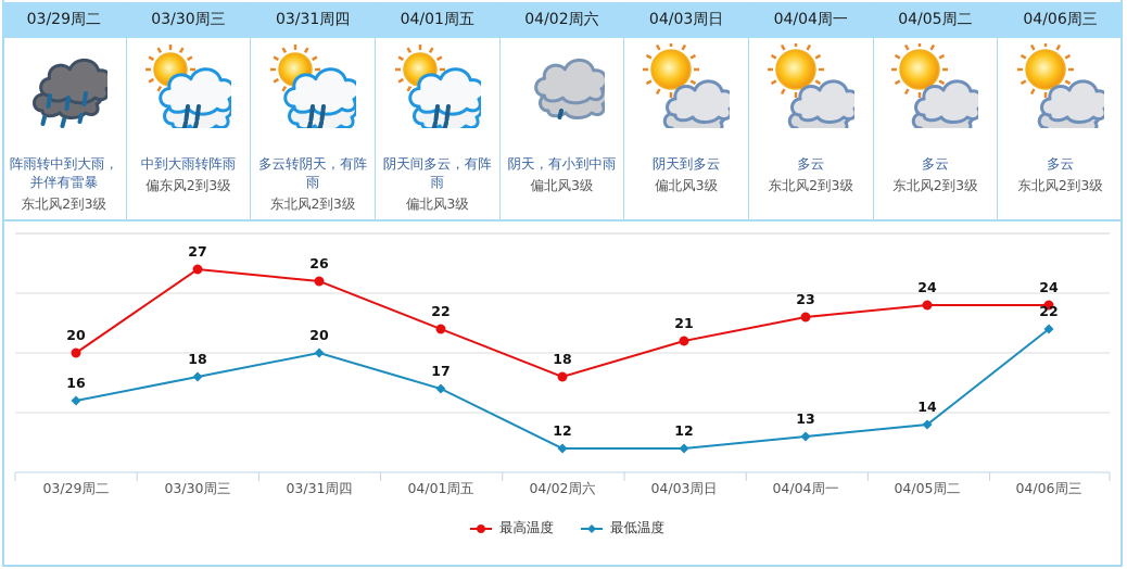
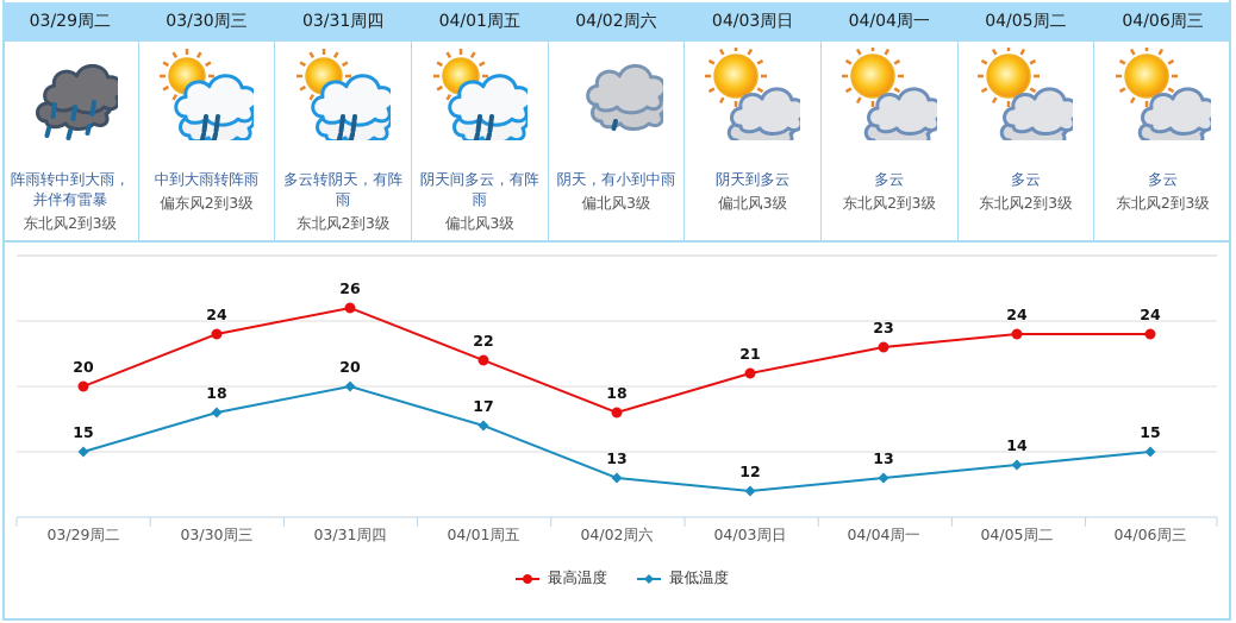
最低温度/03/29周二: 16 -> 15
最高温度/03/30周三: 27 -> 24
最低温度/04/02周六: 12 -> 13
最低温度/04/06周三: 22 -> 15
